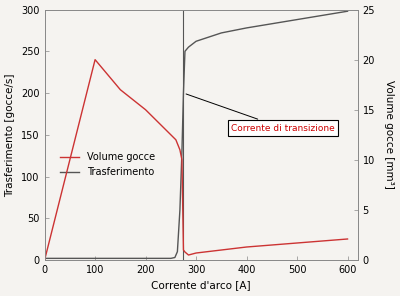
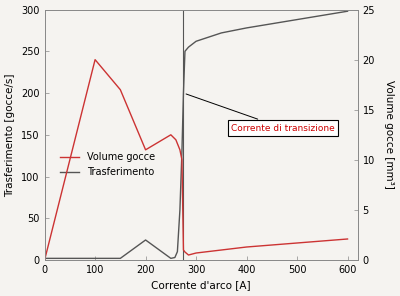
Trasferimento/200: 2 -> 24
Volume gocce/200: 15.0 -> 11.0
